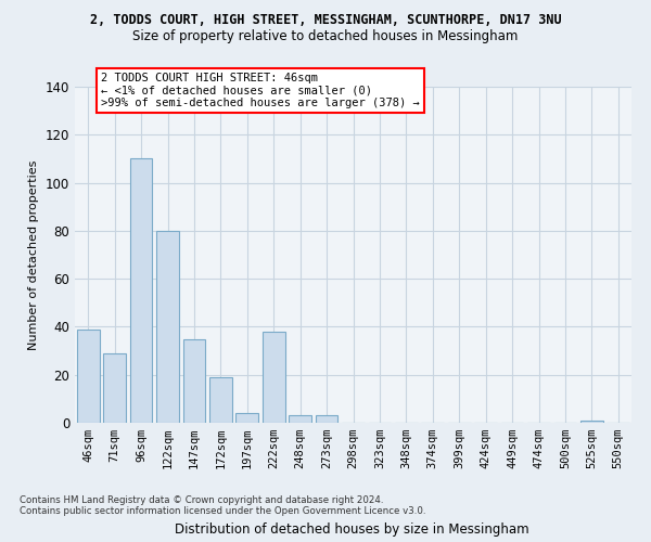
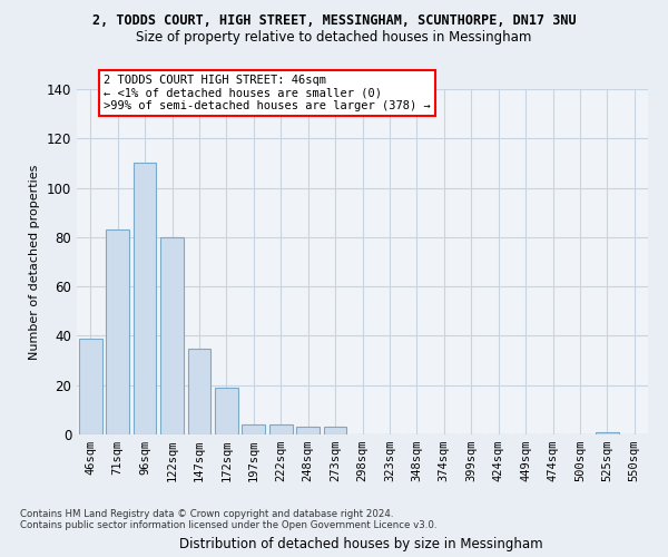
71sqm: 29 -> 83
222sqm: 38 -> 4
